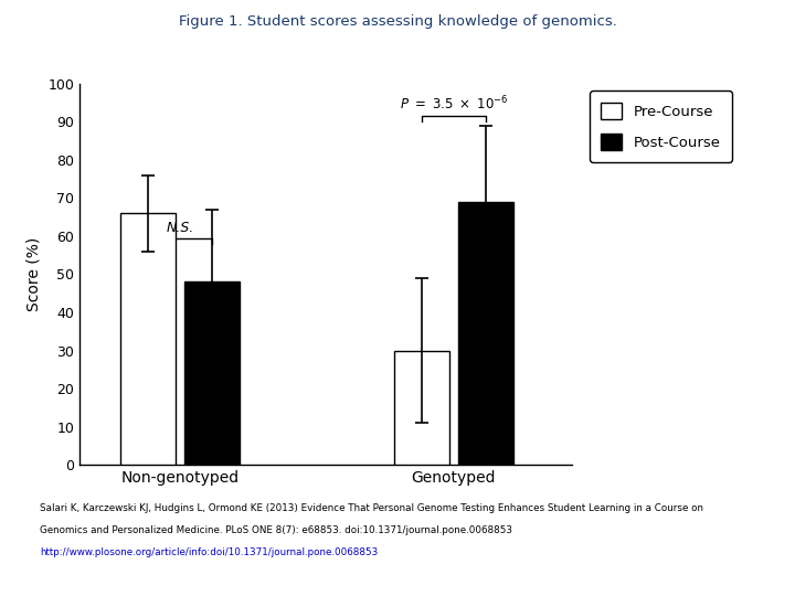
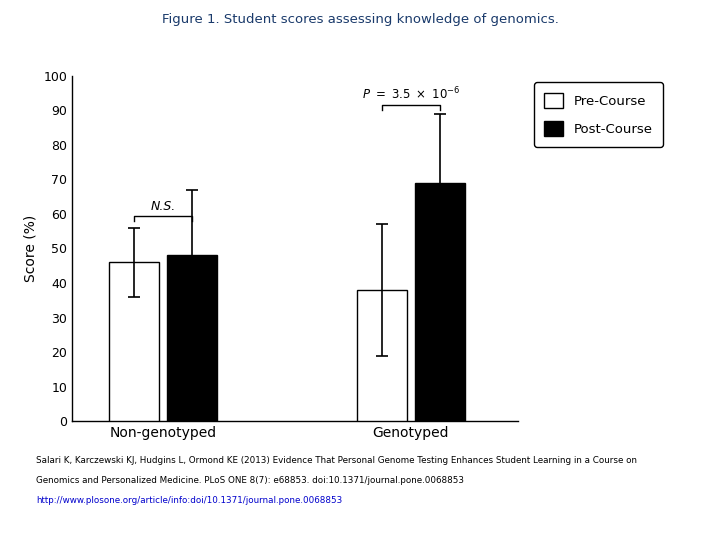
Pre-Course/Non-genotyped: 66 -> 46
Pre-Course/Genotyped: 30 -> 38
